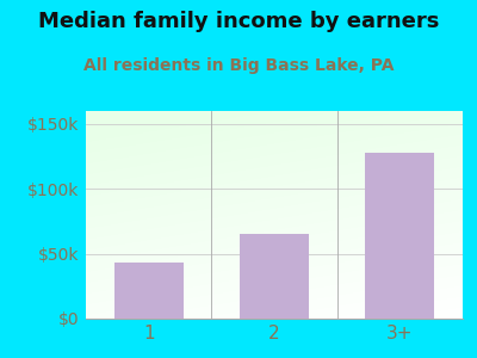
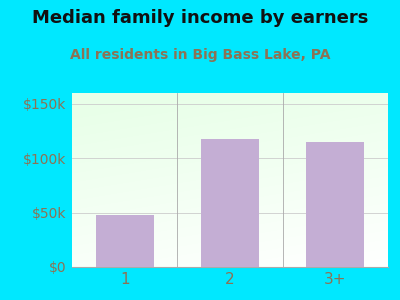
1: $43k -> $48k
2: $65k -> $118k
3+: $128k -> $115k
